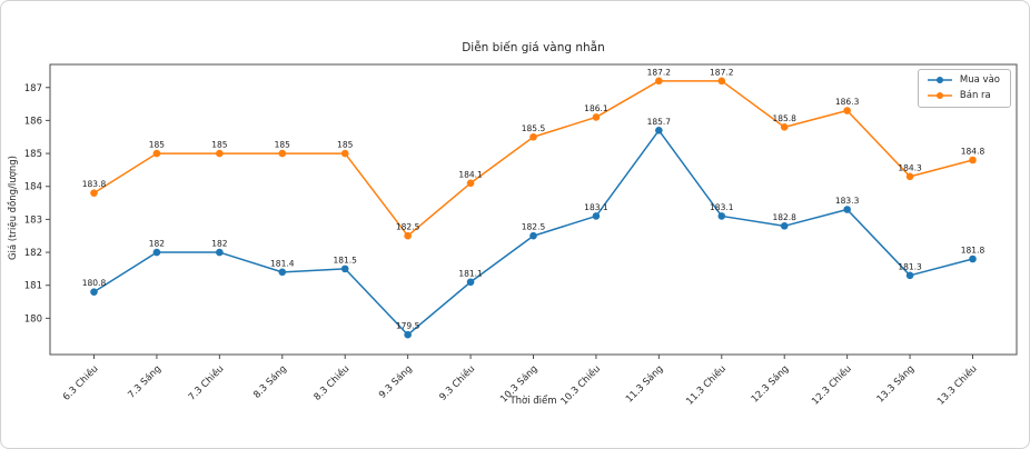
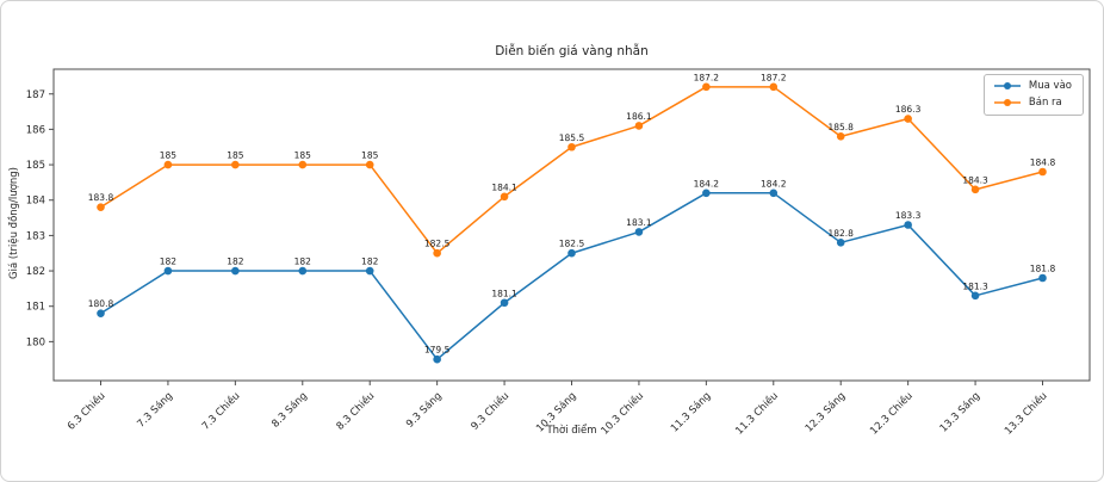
Mua vào/8.3 Sáng: 181.4 -> 182
Mua vào/8.3 Chiều: 181.5 -> 182
Mua vào/11.3 Sáng: 185.7 -> 184.2
Mua vào/11.3 Chiều: 183.1 -> 184.2
